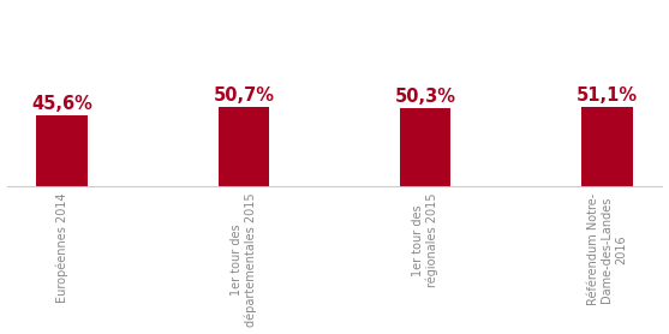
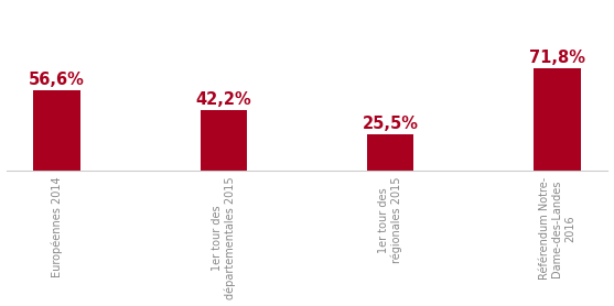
Européennes 2014: 45,6% -> 56,6%
1er tour des départementales 2015: 50,7% -> 42,2%
1er tour des régionales 2015: 50,3% -> 25,5%
Référendum Notre- Dame-des-Landes 2016: 51,1% -> 71,8%
